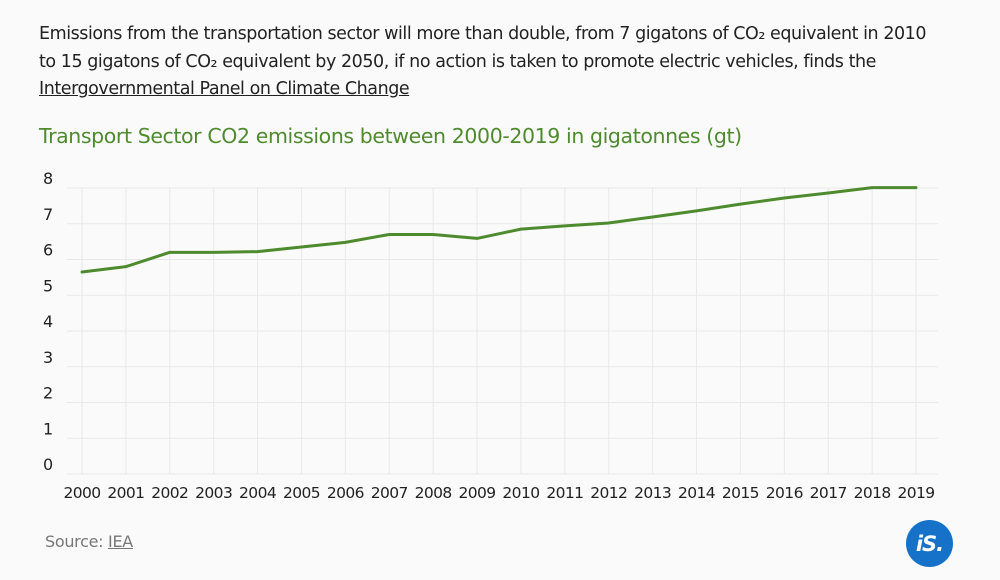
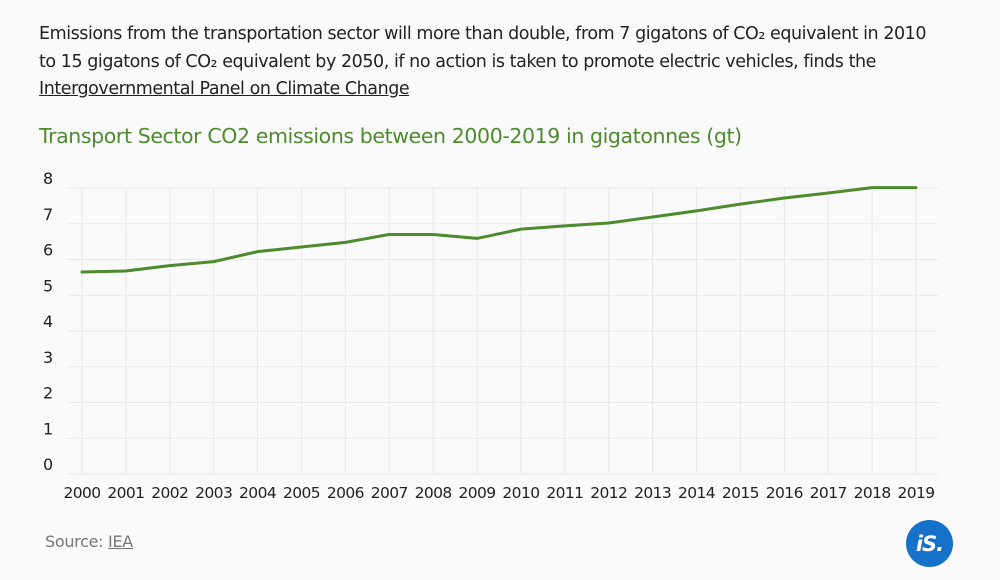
2001: 5.8 -> 5.7
2002: 6.2 -> 5.8
2003: 6.2 -> 5.9
